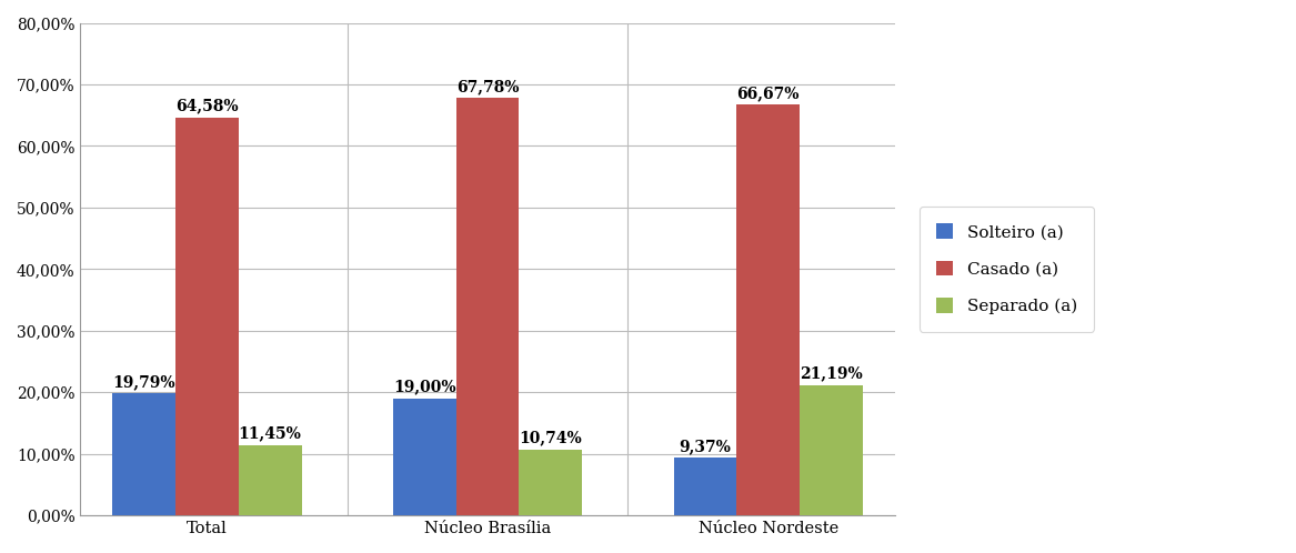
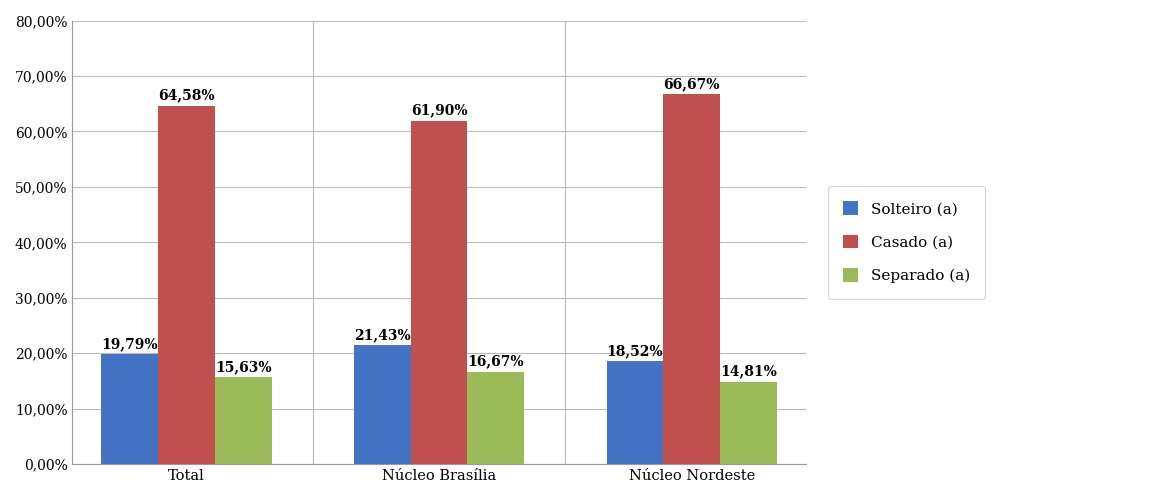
Separado (a)/Total: 11,45% -> 15,63%
Solteiro (a)/Núcleo Brasília: 19,00% -> 21,43%
Casado (a)/Núcleo Brasília: 67,78% -> 61,90%
Separado (a)/Núcleo Brasília: 10,74% -> 16,67%
Solteiro (a)/Núcleo Nordeste: 9,37% -> 18,52%
Separado (a)/Núcleo Nordeste: 21,19% -> 14,81%
